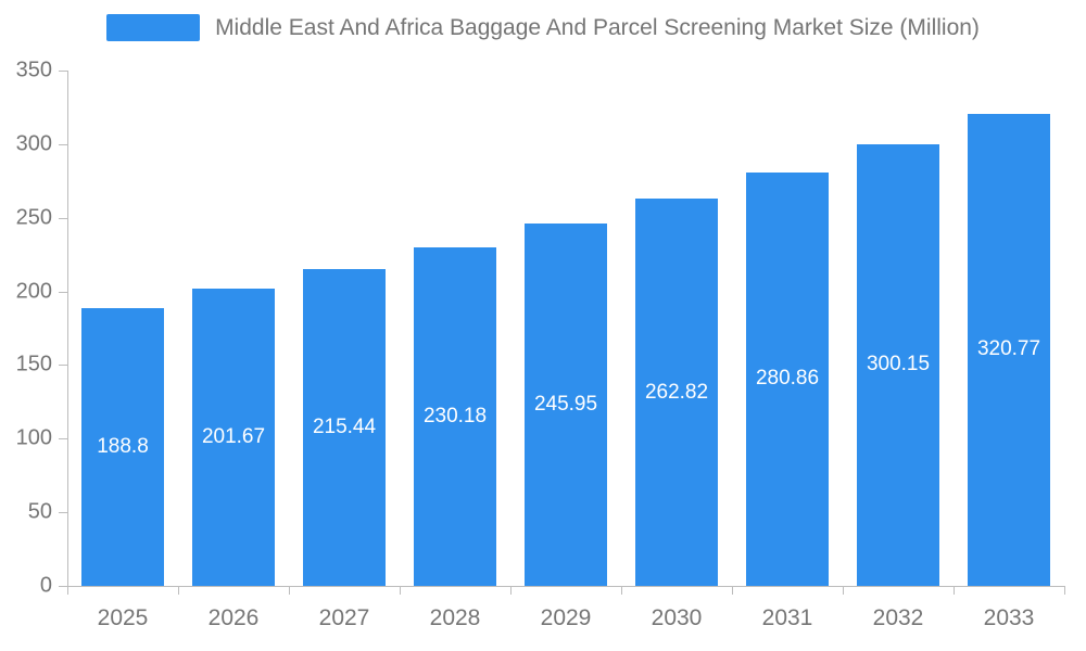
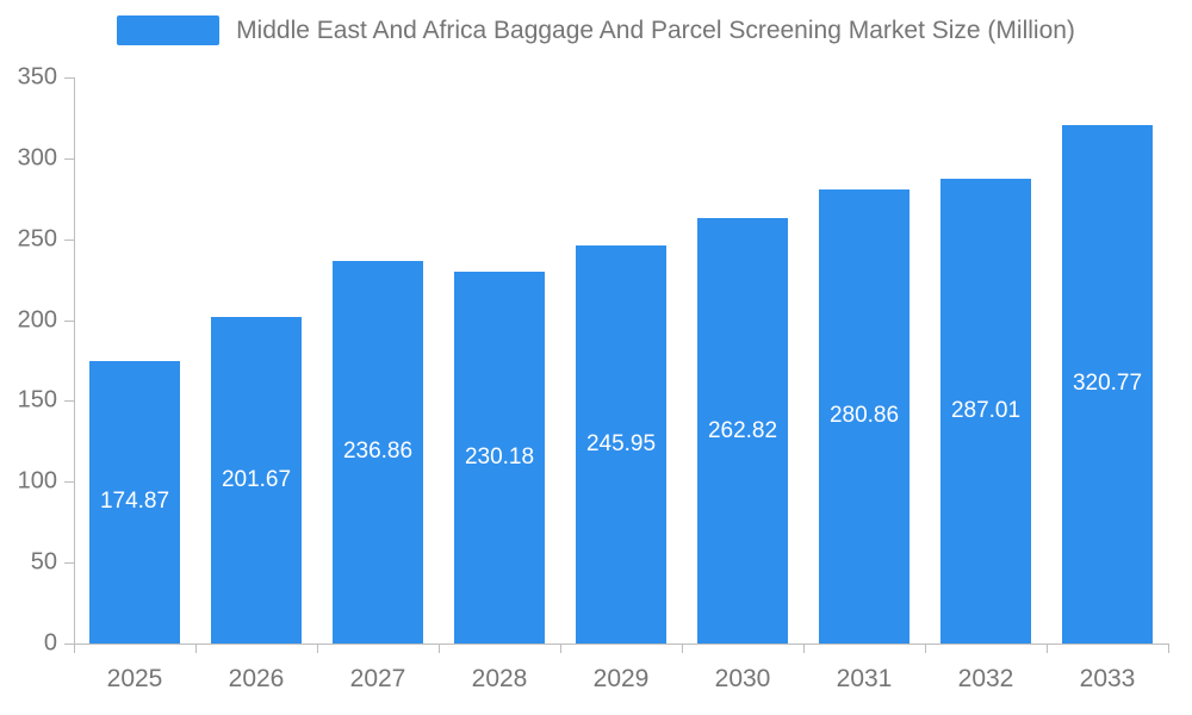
2025: 188.8 -> 174.87
2027: 215.44 -> 236.86
2032: 300.15 -> 287.01
